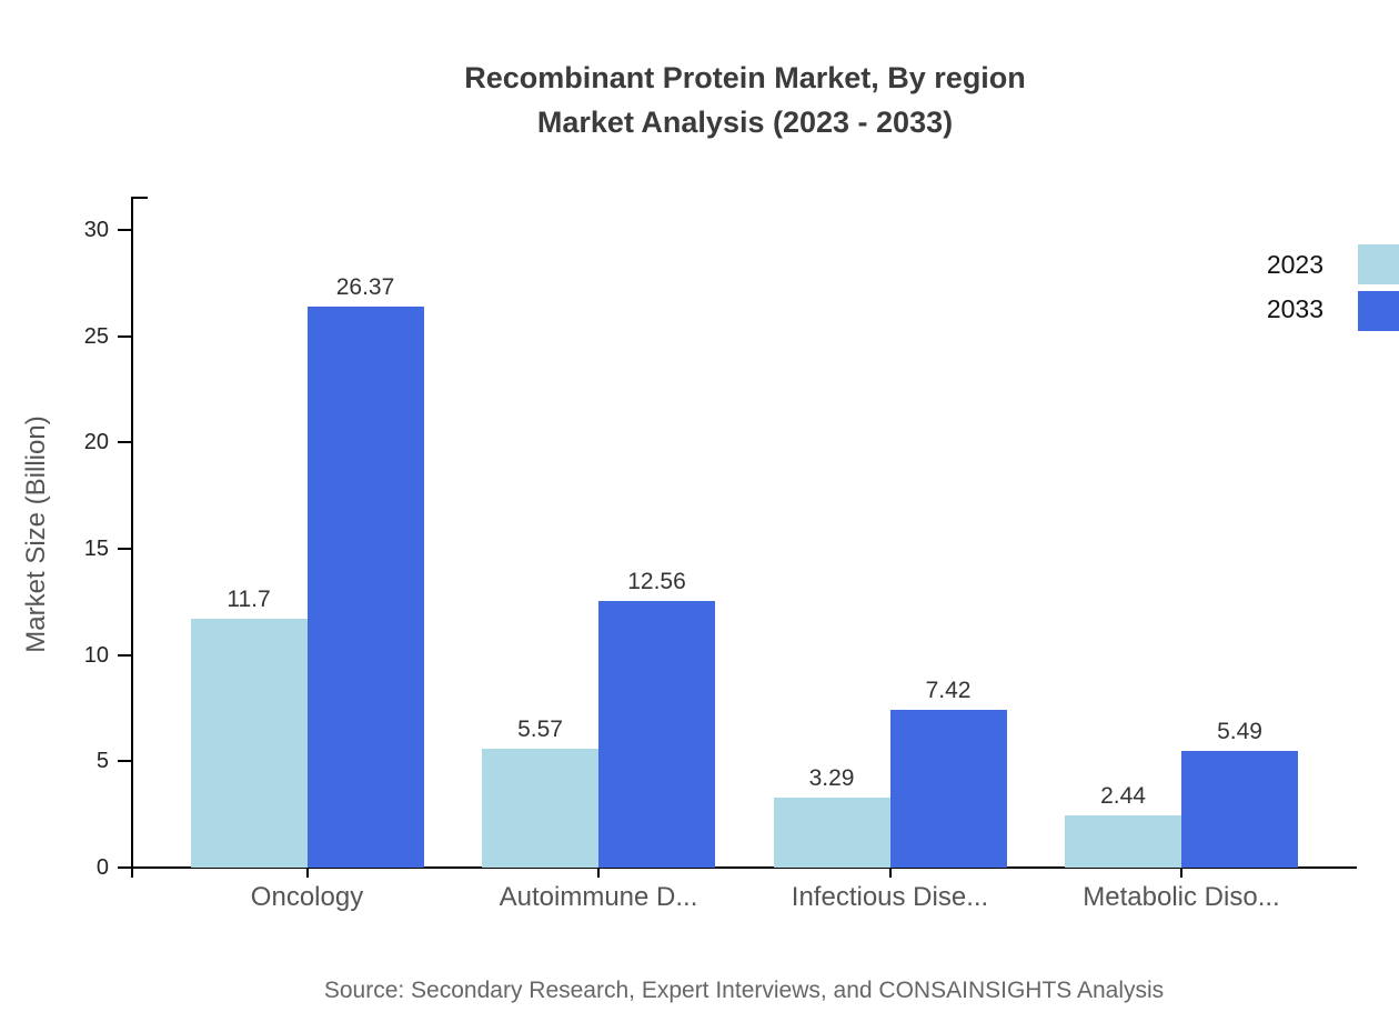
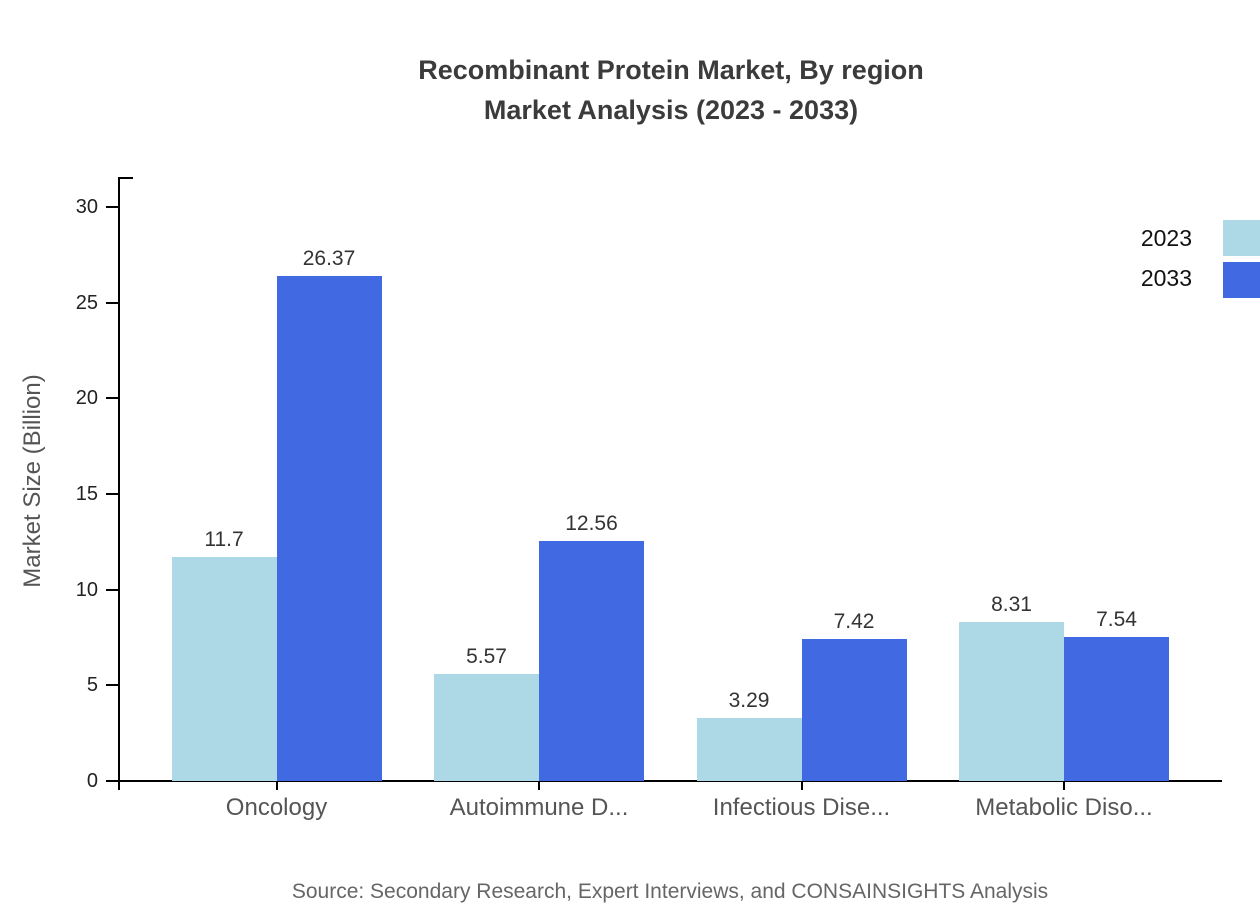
2023/Metabolic Diso...: 2.44 -> 8.31
2033/Metabolic Diso...: 5.49 -> 7.54
